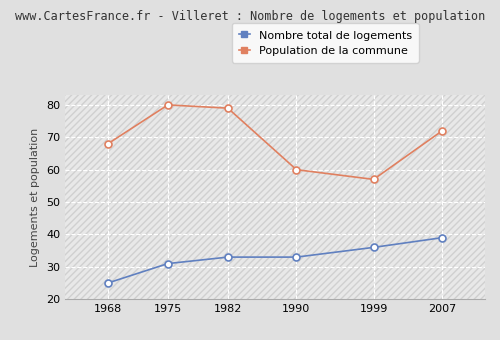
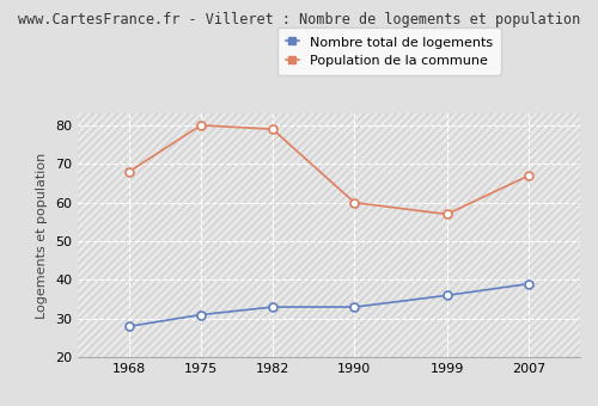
Nombre total de logements/1968: 25 -> 28
Population de la commune/2007: 72 -> 67
